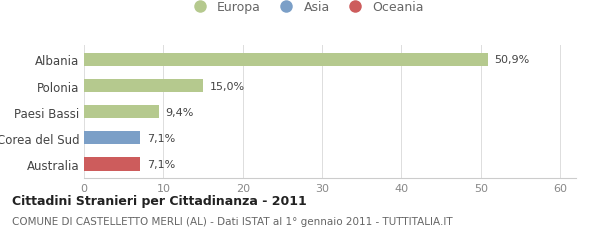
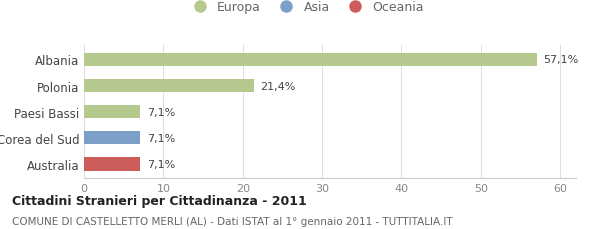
Albania: 50,9% -> 57,1%
Polonia: 15,0% -> 21,4%
Paesi Bassi: 9,4% -> 7,1%
